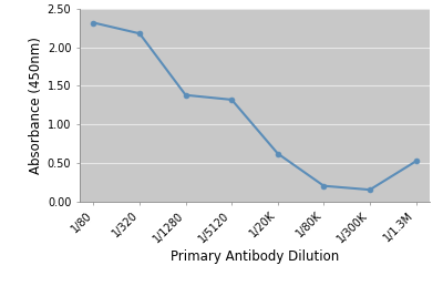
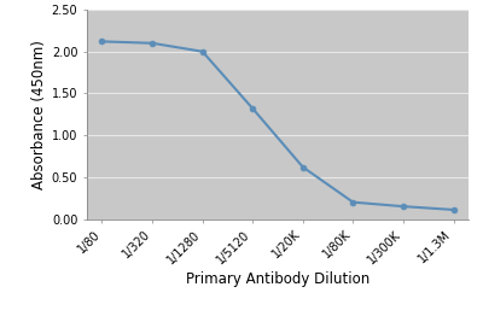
1/80: 2.32 -> 2.12
1/320: 2.18 -> 2.10
1/1280: 1.38 -> 2.00
1/1.3M: 0.52 -> 0.11
